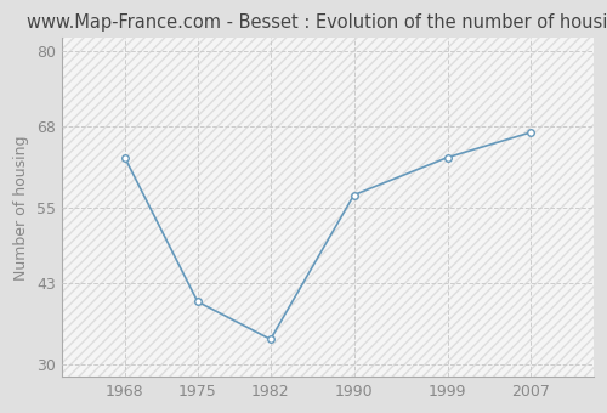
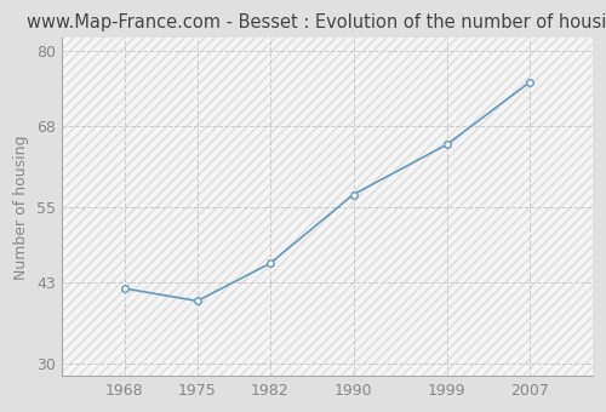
1968: 63 -> 42
1982: 34 -> 46
1999: 63 -> 65
2007: 67 -> 75
